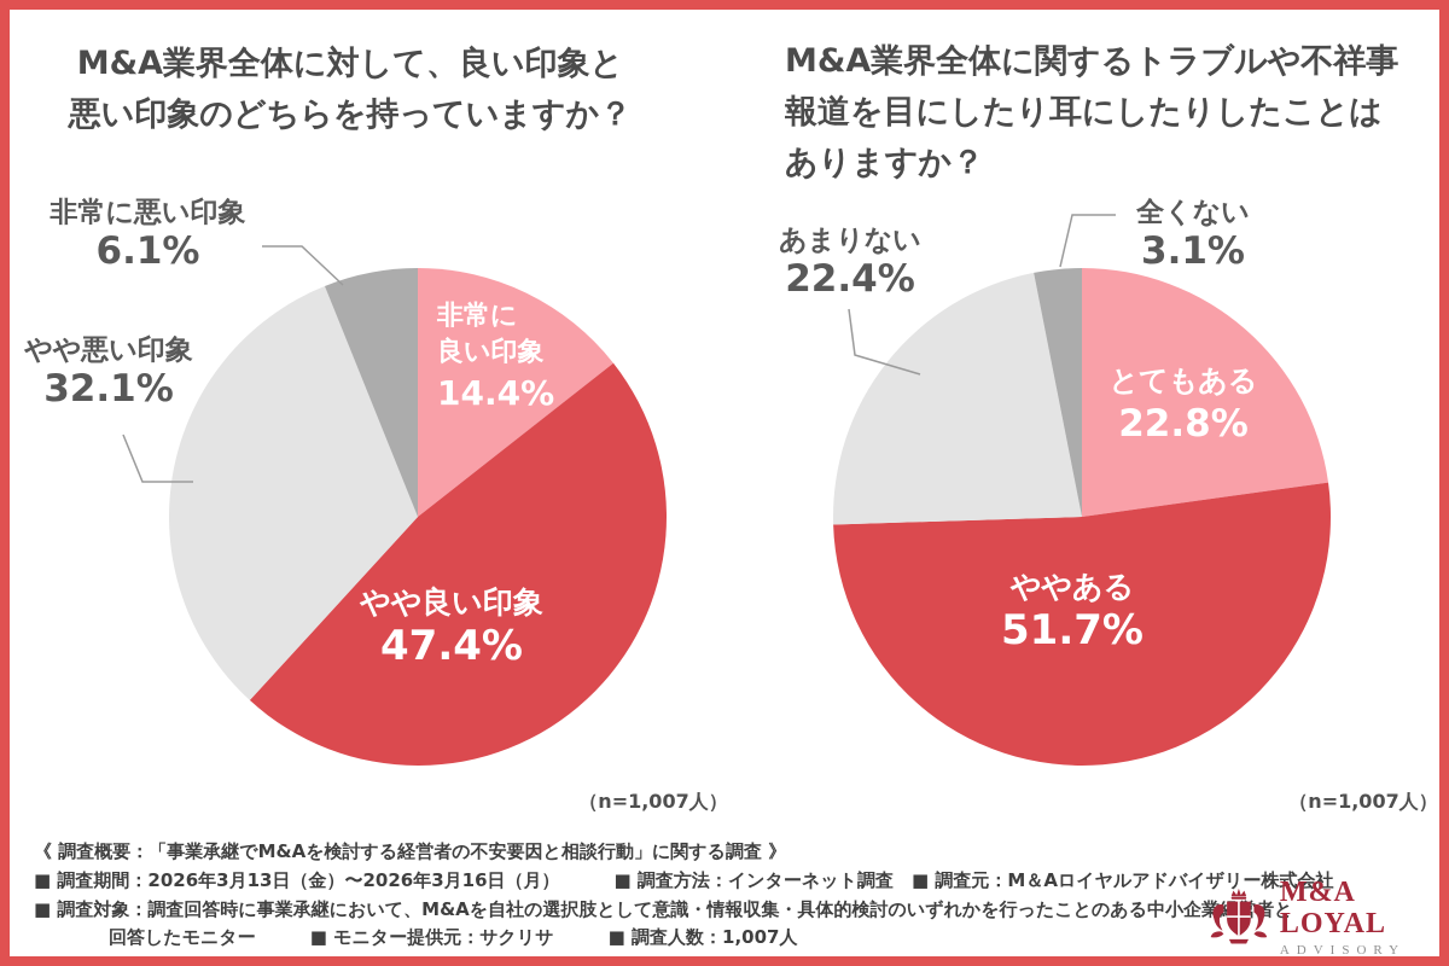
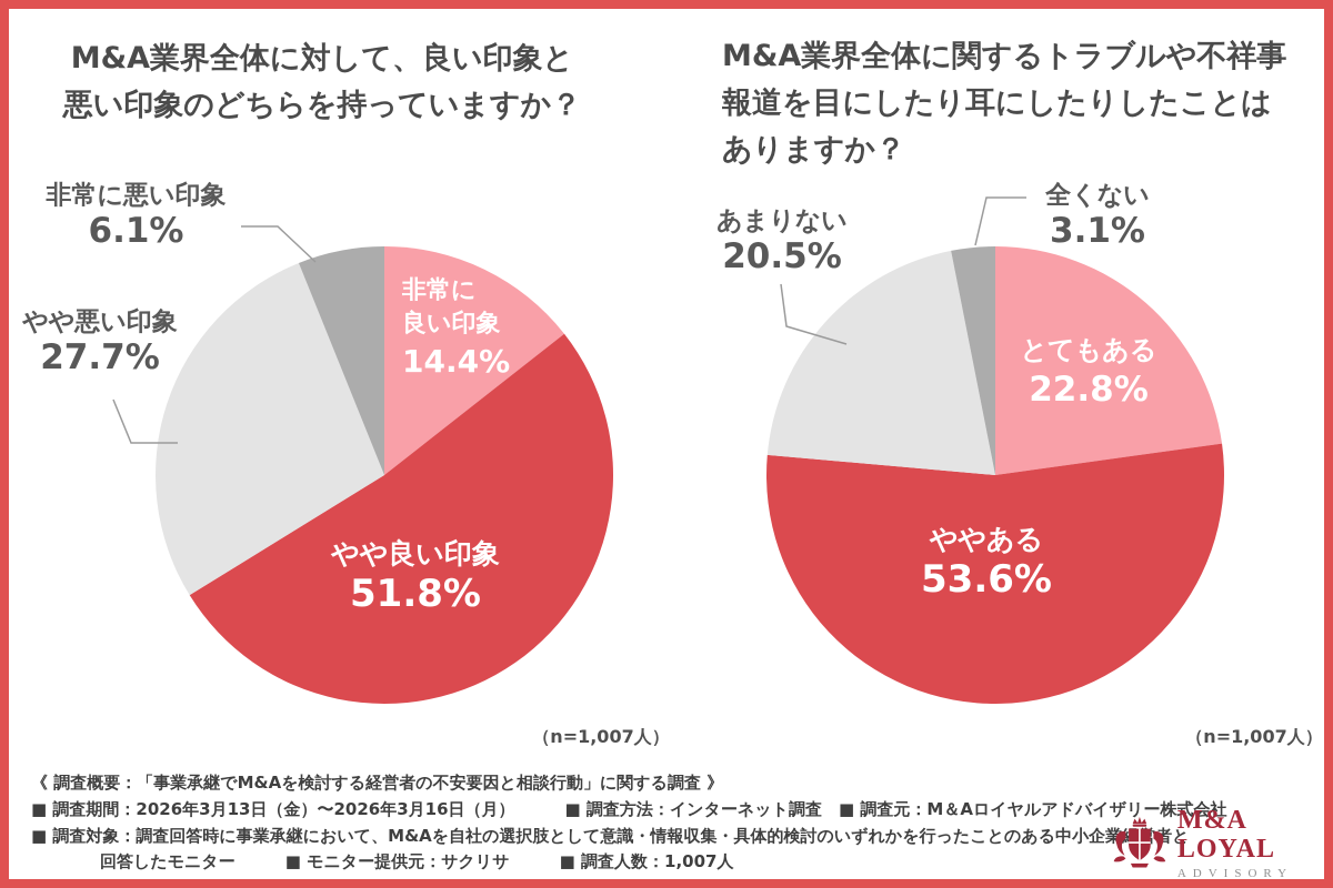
M&A業界全体に対して、良い印象と悪い印象のどちらを持っていますか？/やや良い印象: 47.4% -> 51.8%
M&A業界全体に対して、良い印象と悪い印象のどちらを持っていますか？/やや悪い印象: 32.1% -> 27.7%
M&A業界全体に関するトラブルや不祥事報道を目にしたり耳にしたりしたことはありますか？/ややある: 51.7% -> 53.6%
M&A業界全体に関するトラブルや不祥事報道を目にしたり耳にしたりしたことはありますか？/あまりない: 22.4% -> 20.5%
